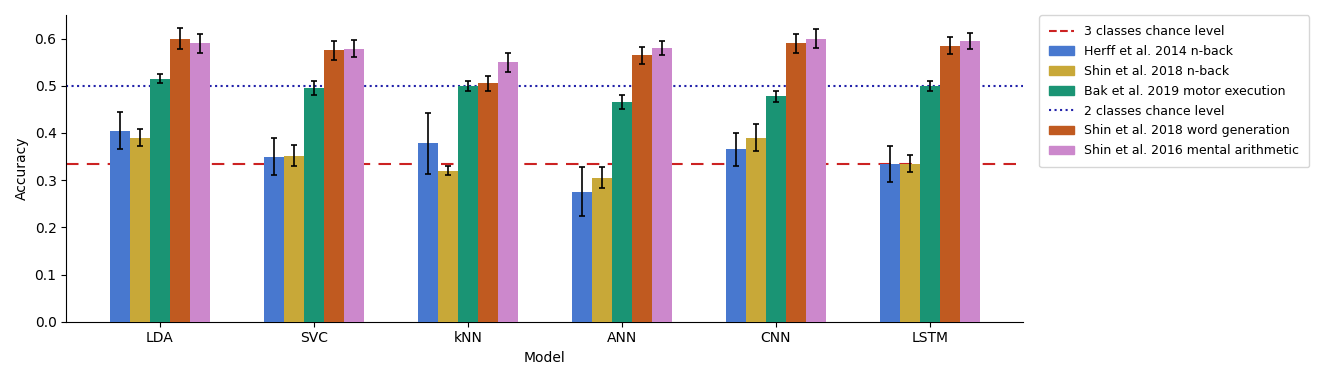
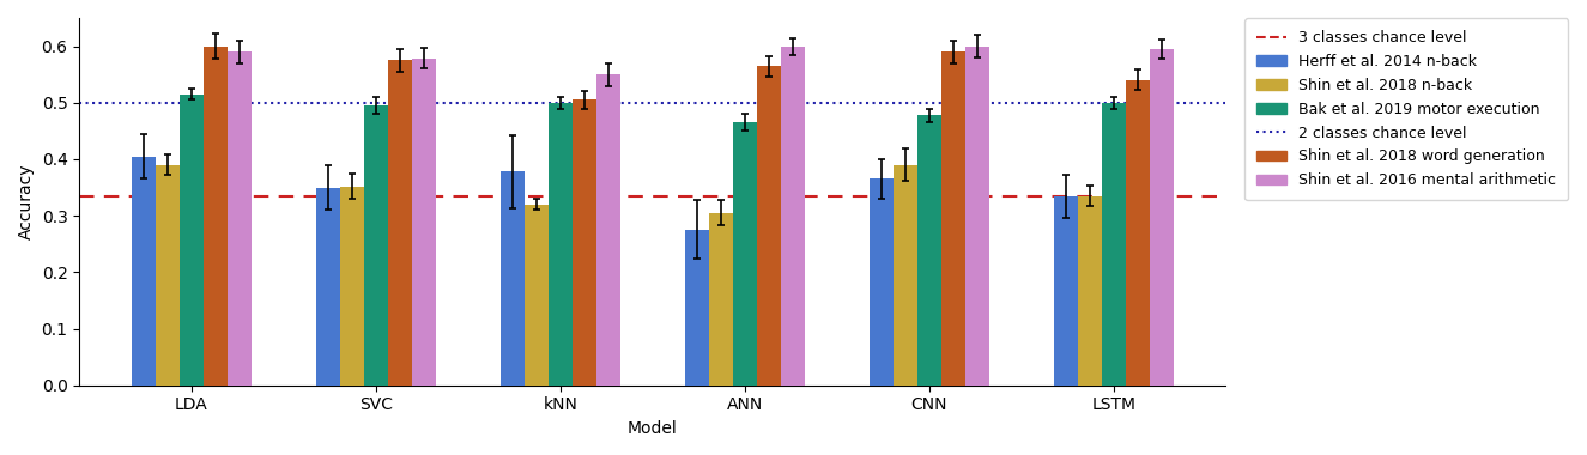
Shin et al. 2016 mental arithmetic/ANN: 0.580 -> 0.600
Shin et al. 2018 word generation/LSTM: 0.585 -> 0.540
